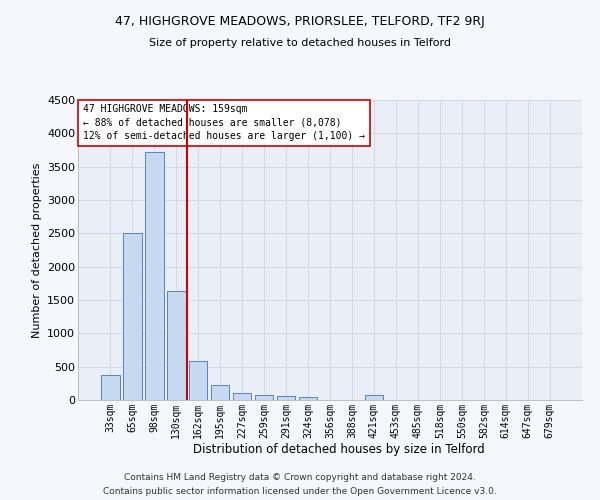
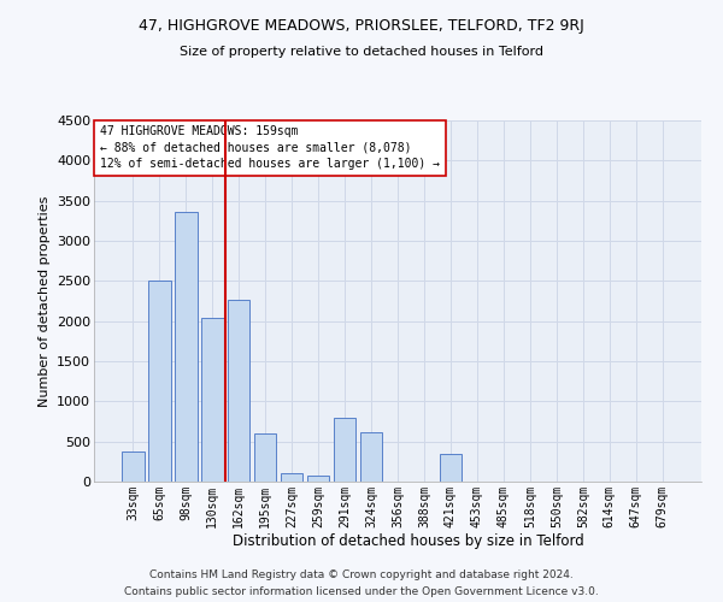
98sqm: 3720 -> 3360
130sqm: 1640 -> 2040
162sqm: 590 -> 2260
195sqm: 230 -> 600
291sqm: 60 -> 800
324sqm: 40 -> 620
421sqm: 80 -> 340
